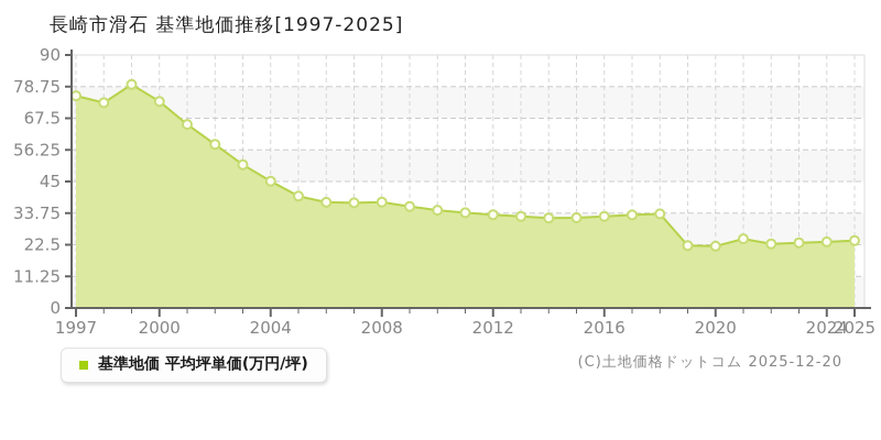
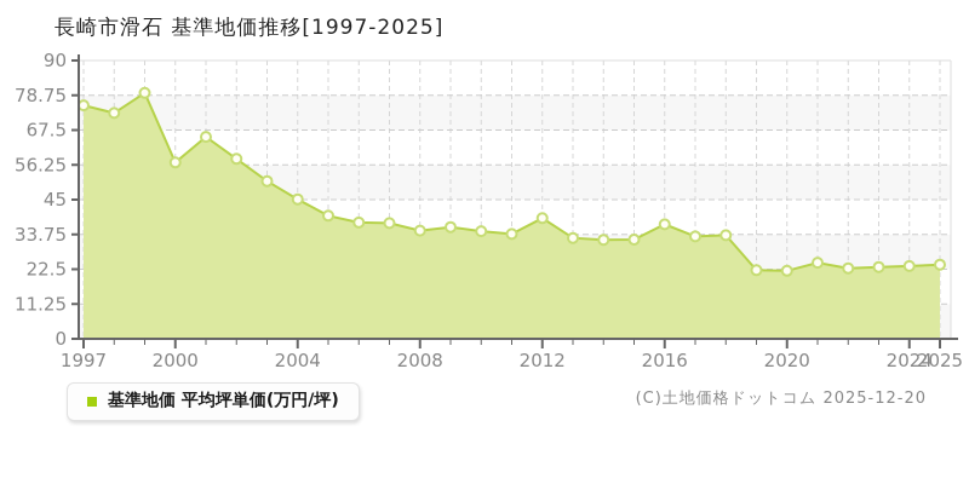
2000: 74 -> 57
2008: 38 -> 35
2012: 33 -> 39
2016: 33 -> 37
